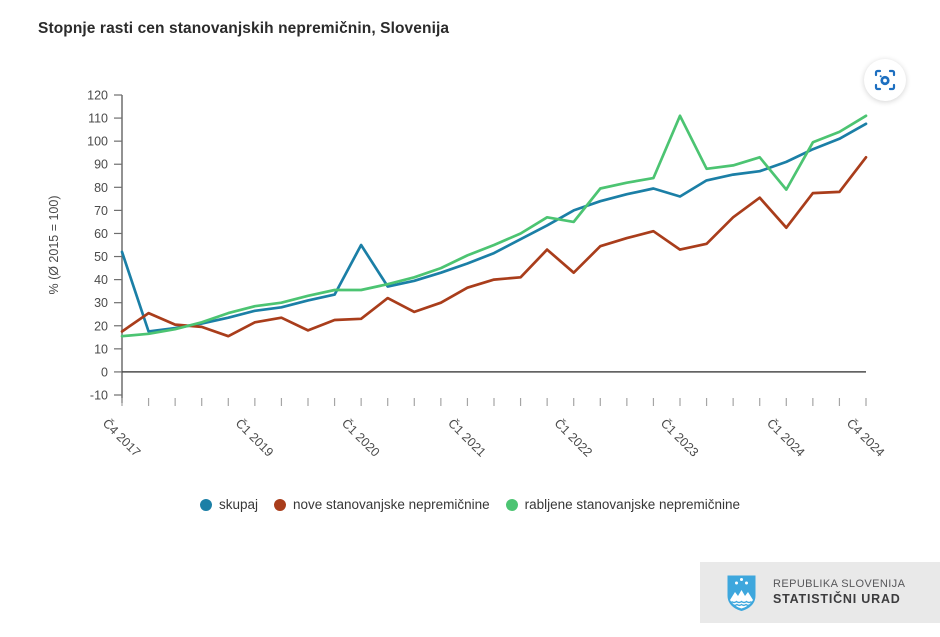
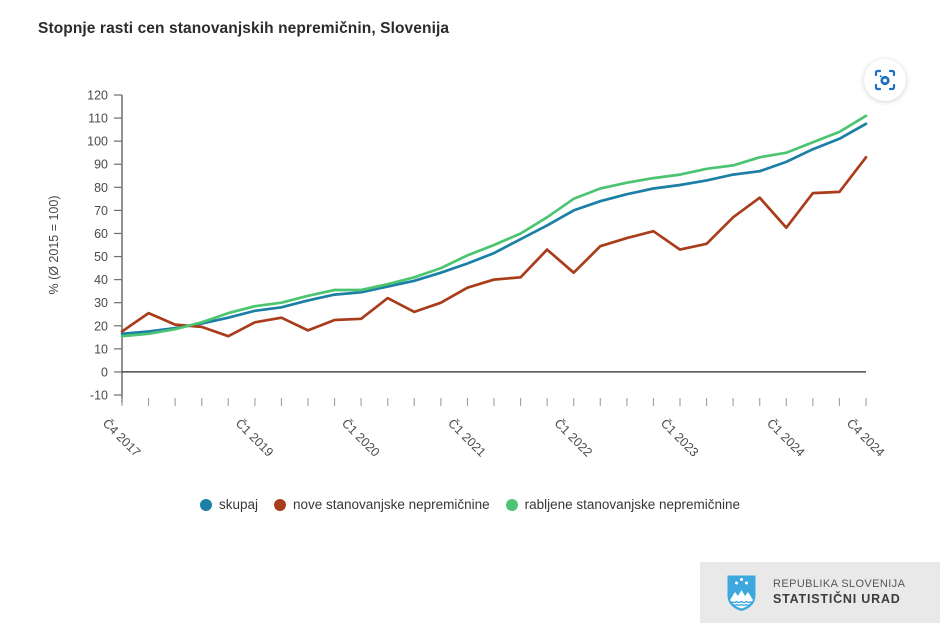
skupaj/Č4 2017: 52 -> 16
skupaj/Č1 2020: 55 -> 34
rabljene stanovanjske nepremičnine/Č1 2022: 65 -> 75
skupaj/Č1 2023: 76 -> 81
rabljene stanovanjske nepremičnine/Č1 2023: 111 -> 86
rabljene stanovanjske nepremičnine/Č1 2024: 79 -> 95
